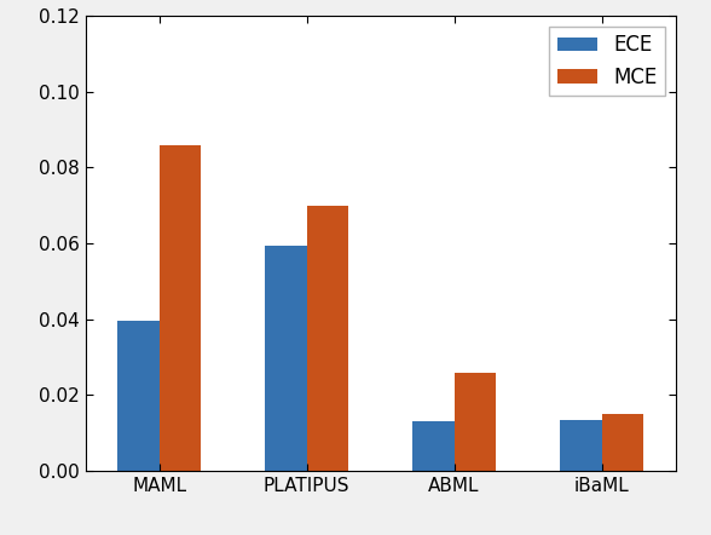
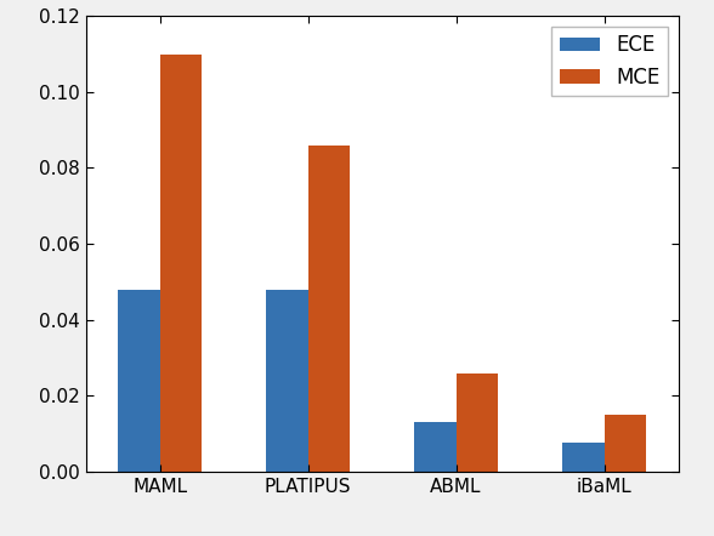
ECE/MAML: 0.0395 -> 0.0480
MCE/MAML: 0.086 -> 0.110
ECE/PLATIPUS: 0.0595 -> 0.0480
MCE/PLATIPUS: 0.070 -> 0.086
ECE/iBaML: 0.0135 -> 0.0075
